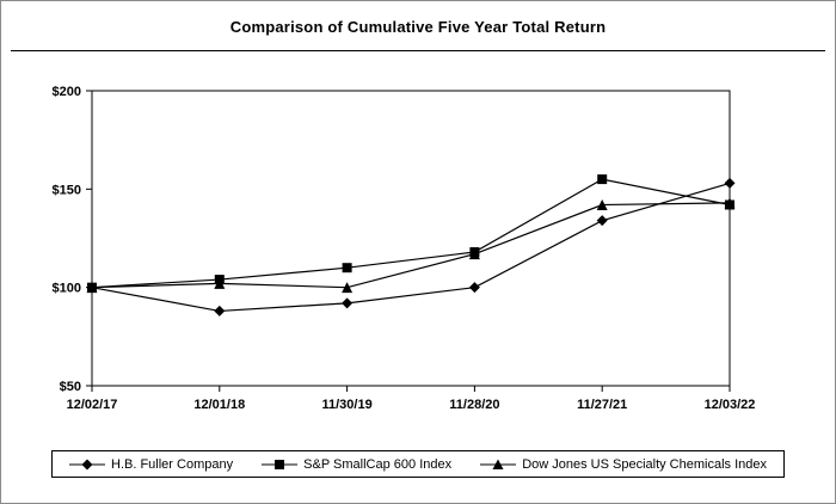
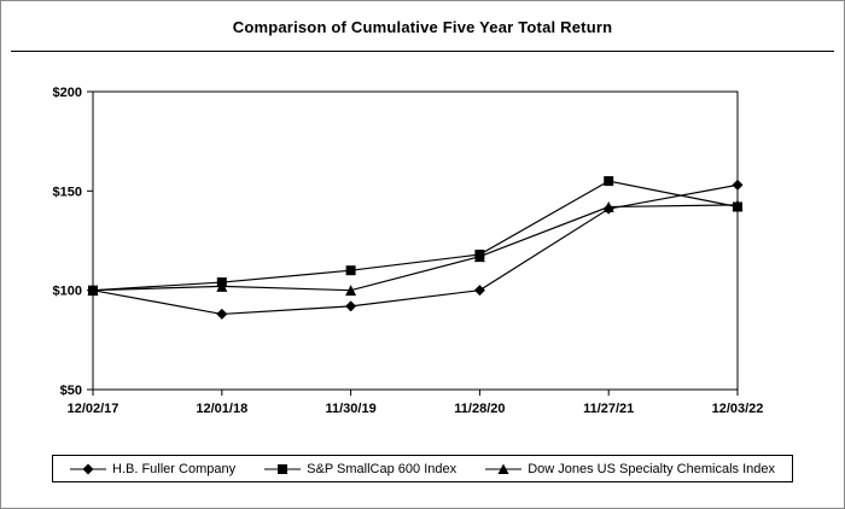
H.B. Fuller Company/11/27/21: $134 -> $141
